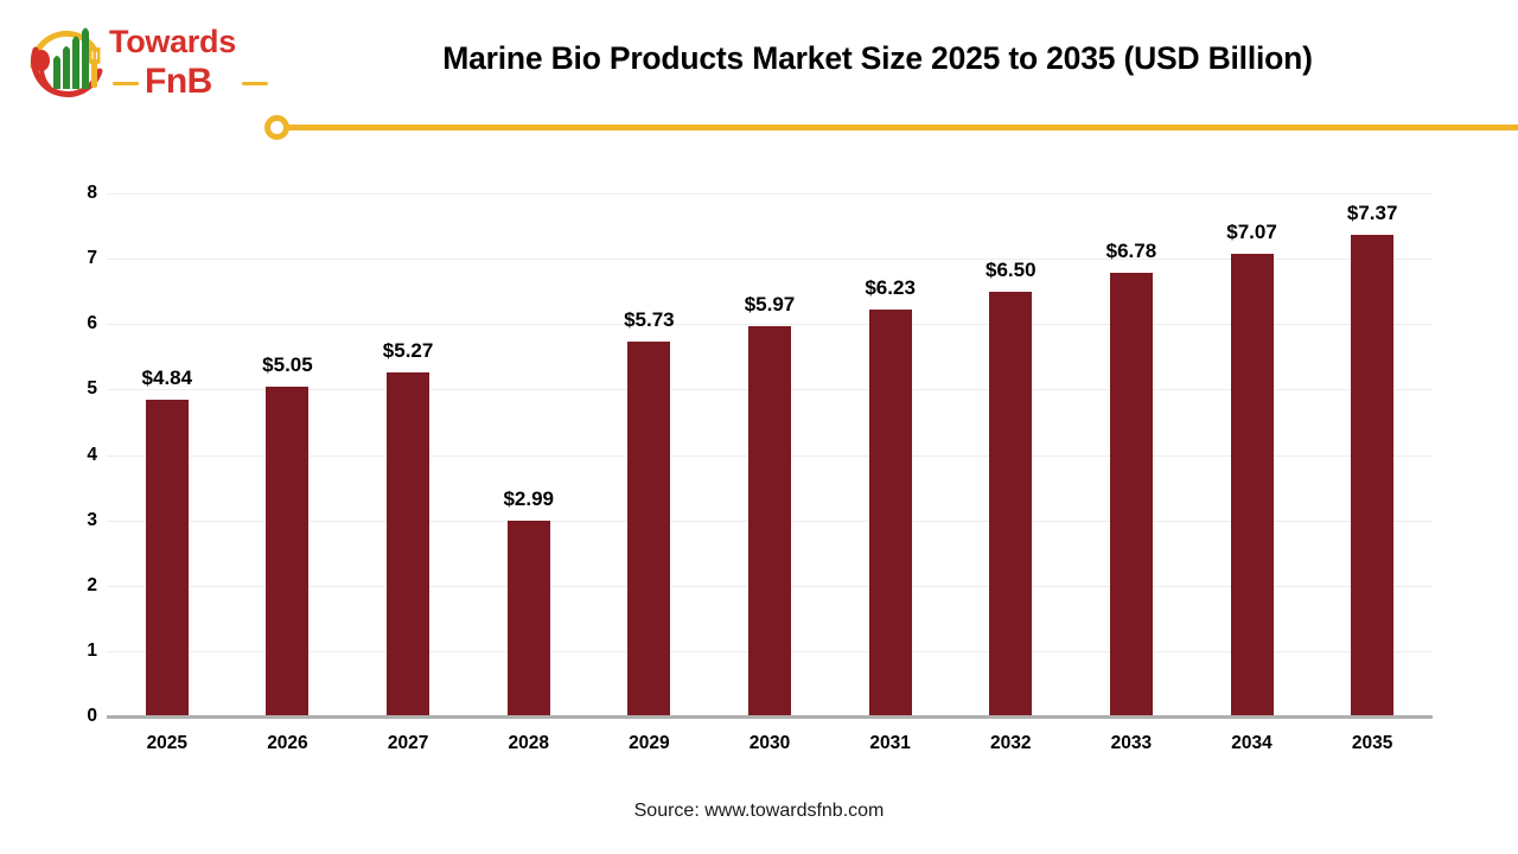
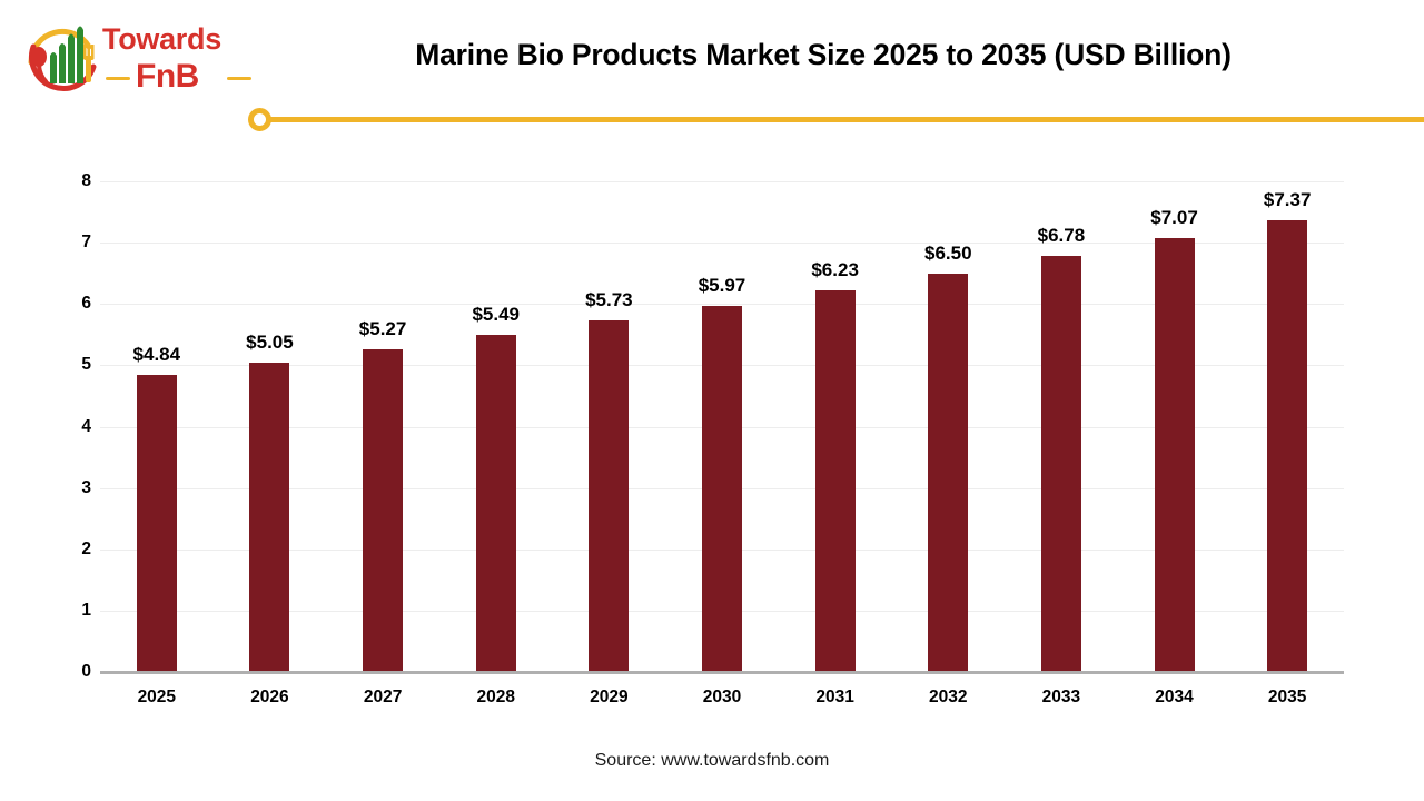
2028: $2.99 -> $5.49
